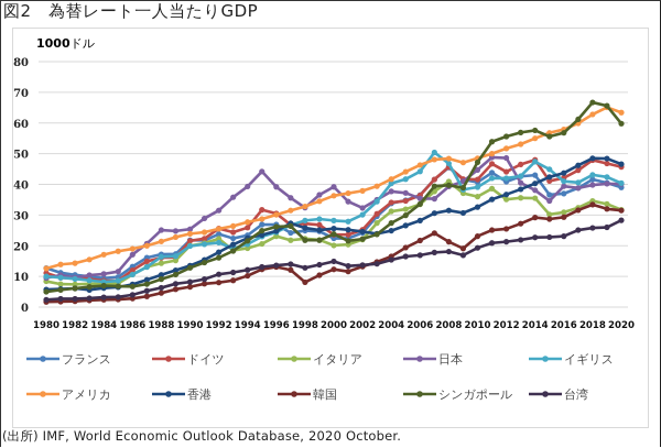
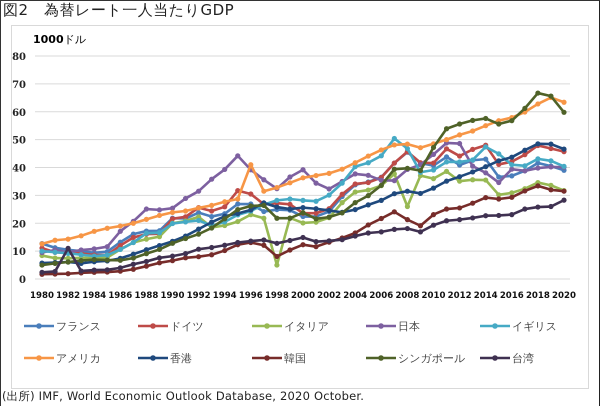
台湾/1982: 3 -> 11
アメリカ/1996: 30 -> 41
イタリア/1998: 22 -> 5
イタリア/2008: 41 -> 26
